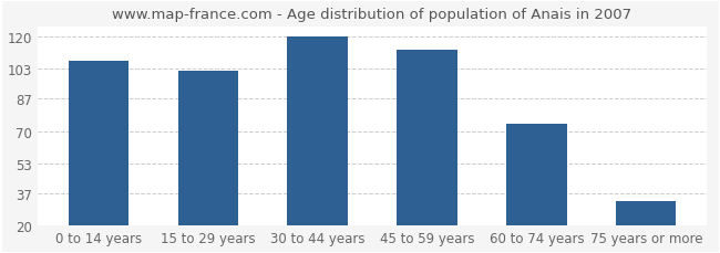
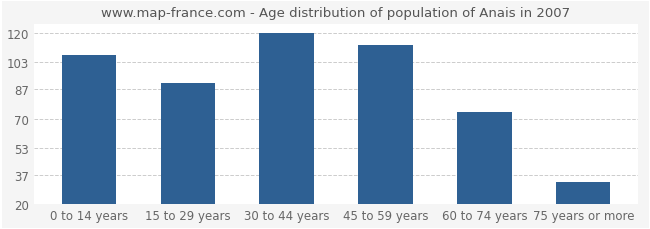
15 to 29 years: 102 -> 91
